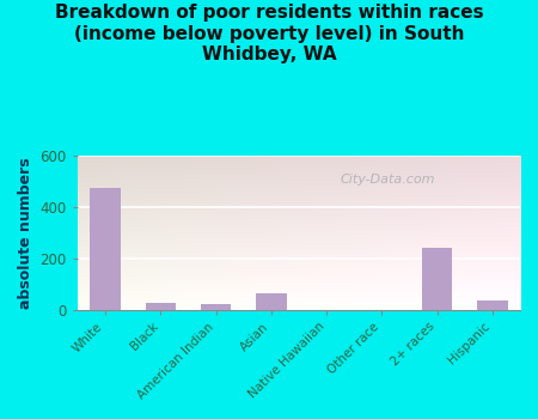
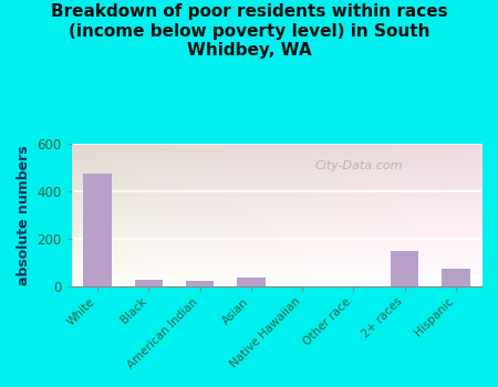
Asian: 65 -> 35
2+ races: 240 -> 150
Hispanic: 35 -> 72
